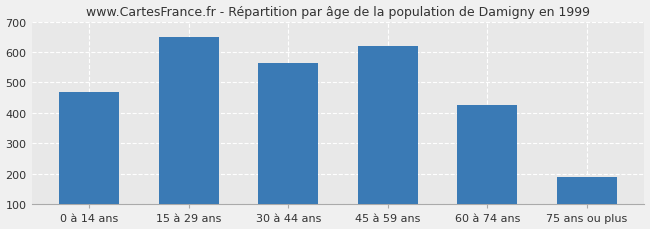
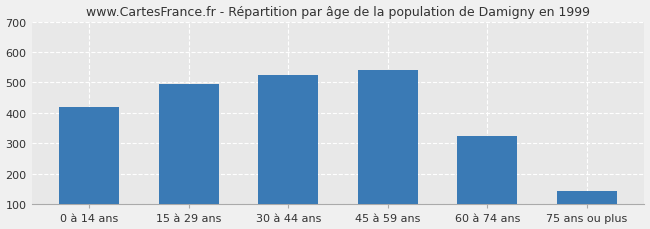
0 à 14 ans: 470 -> 420
15 à 29 ans: 648 -> 495
30 à 44 ans: 563 -> 525
45 à 59 ans: 619 -> 540
60 à 74 ans: 427 -> 325
75 ans ou plus: 190 -> 145
